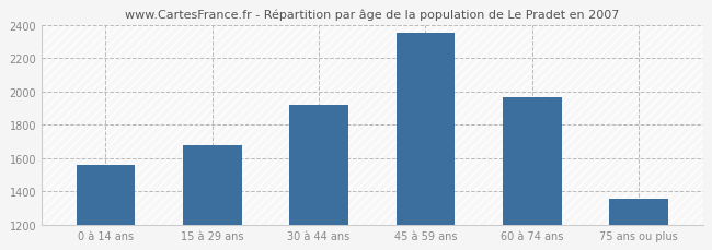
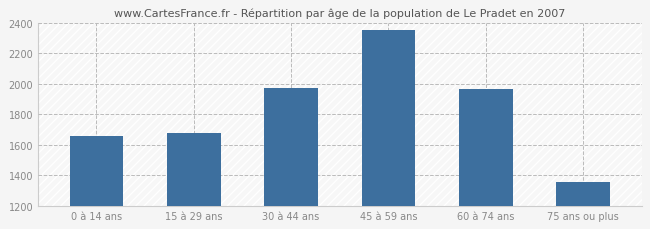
0 à 14 ans: 1560 -> 1660
30 à 44 ans: 1920 -> 1980
